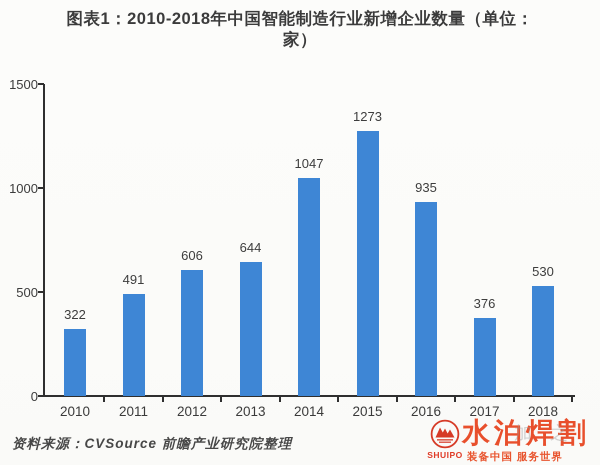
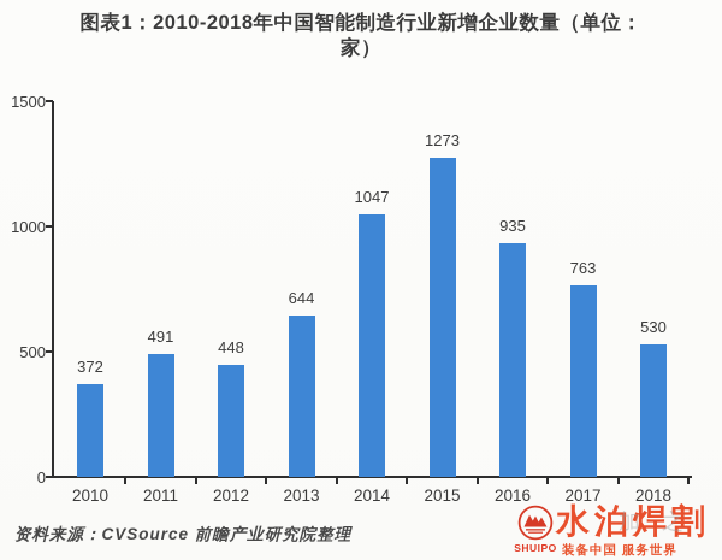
2010: 322 -> 372
2012: 606 -> 448
2017: 376 -> 763
